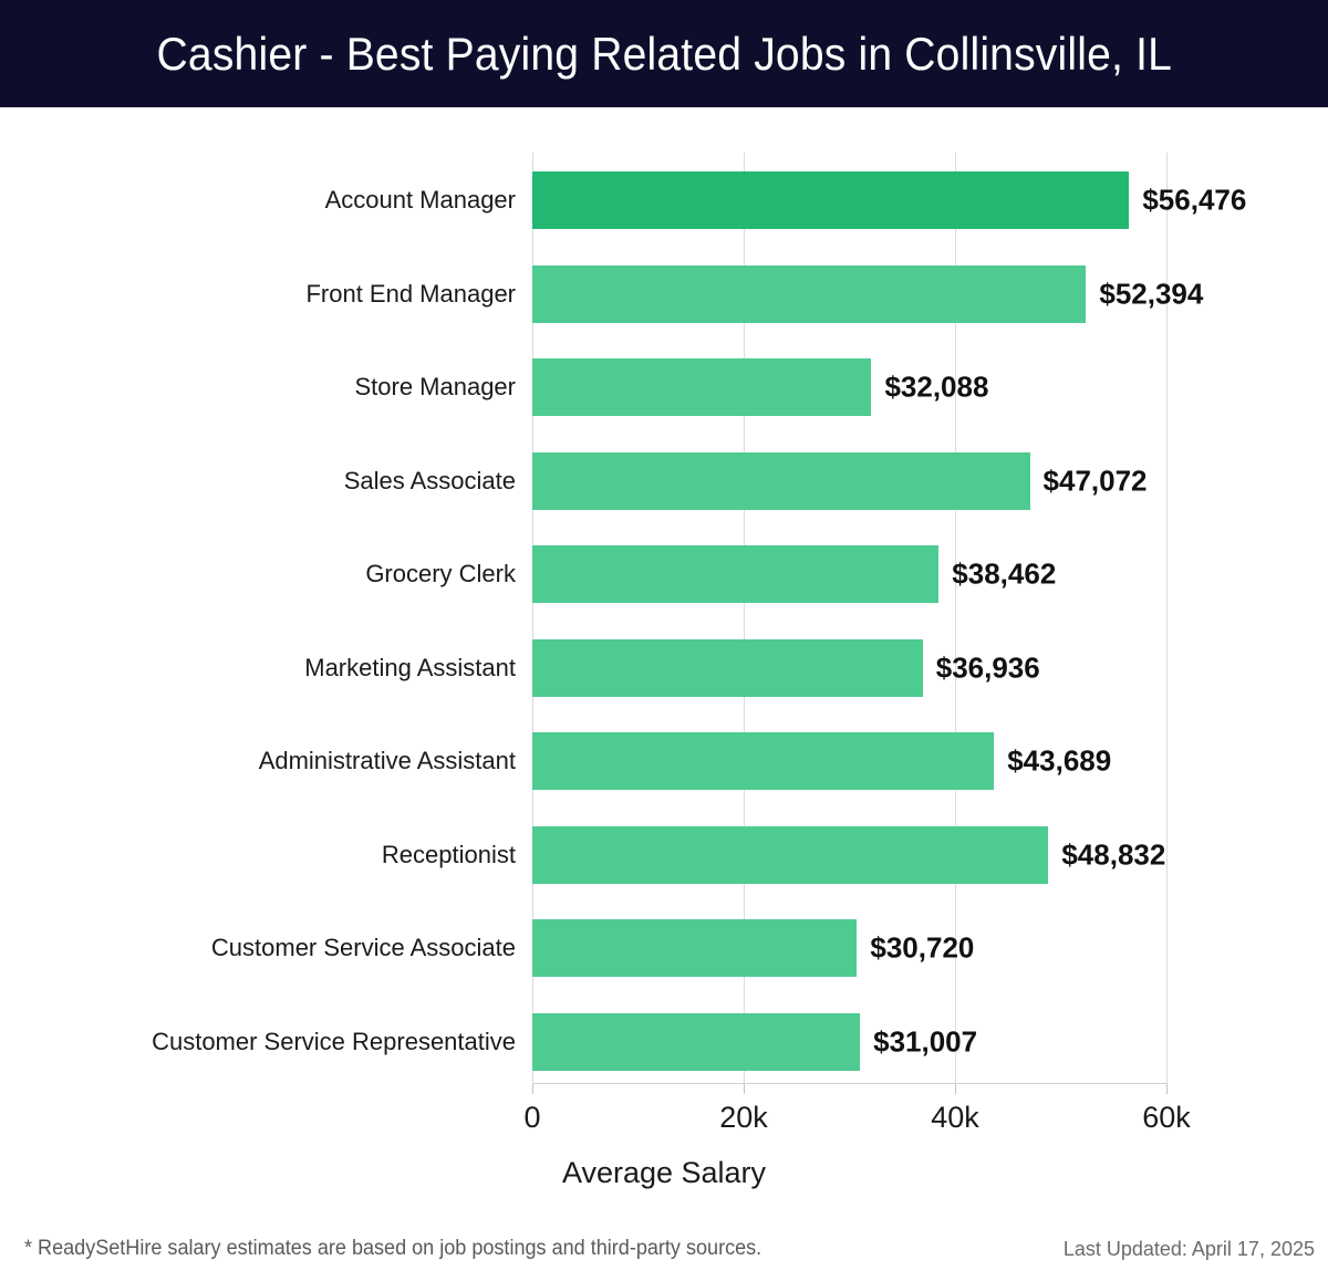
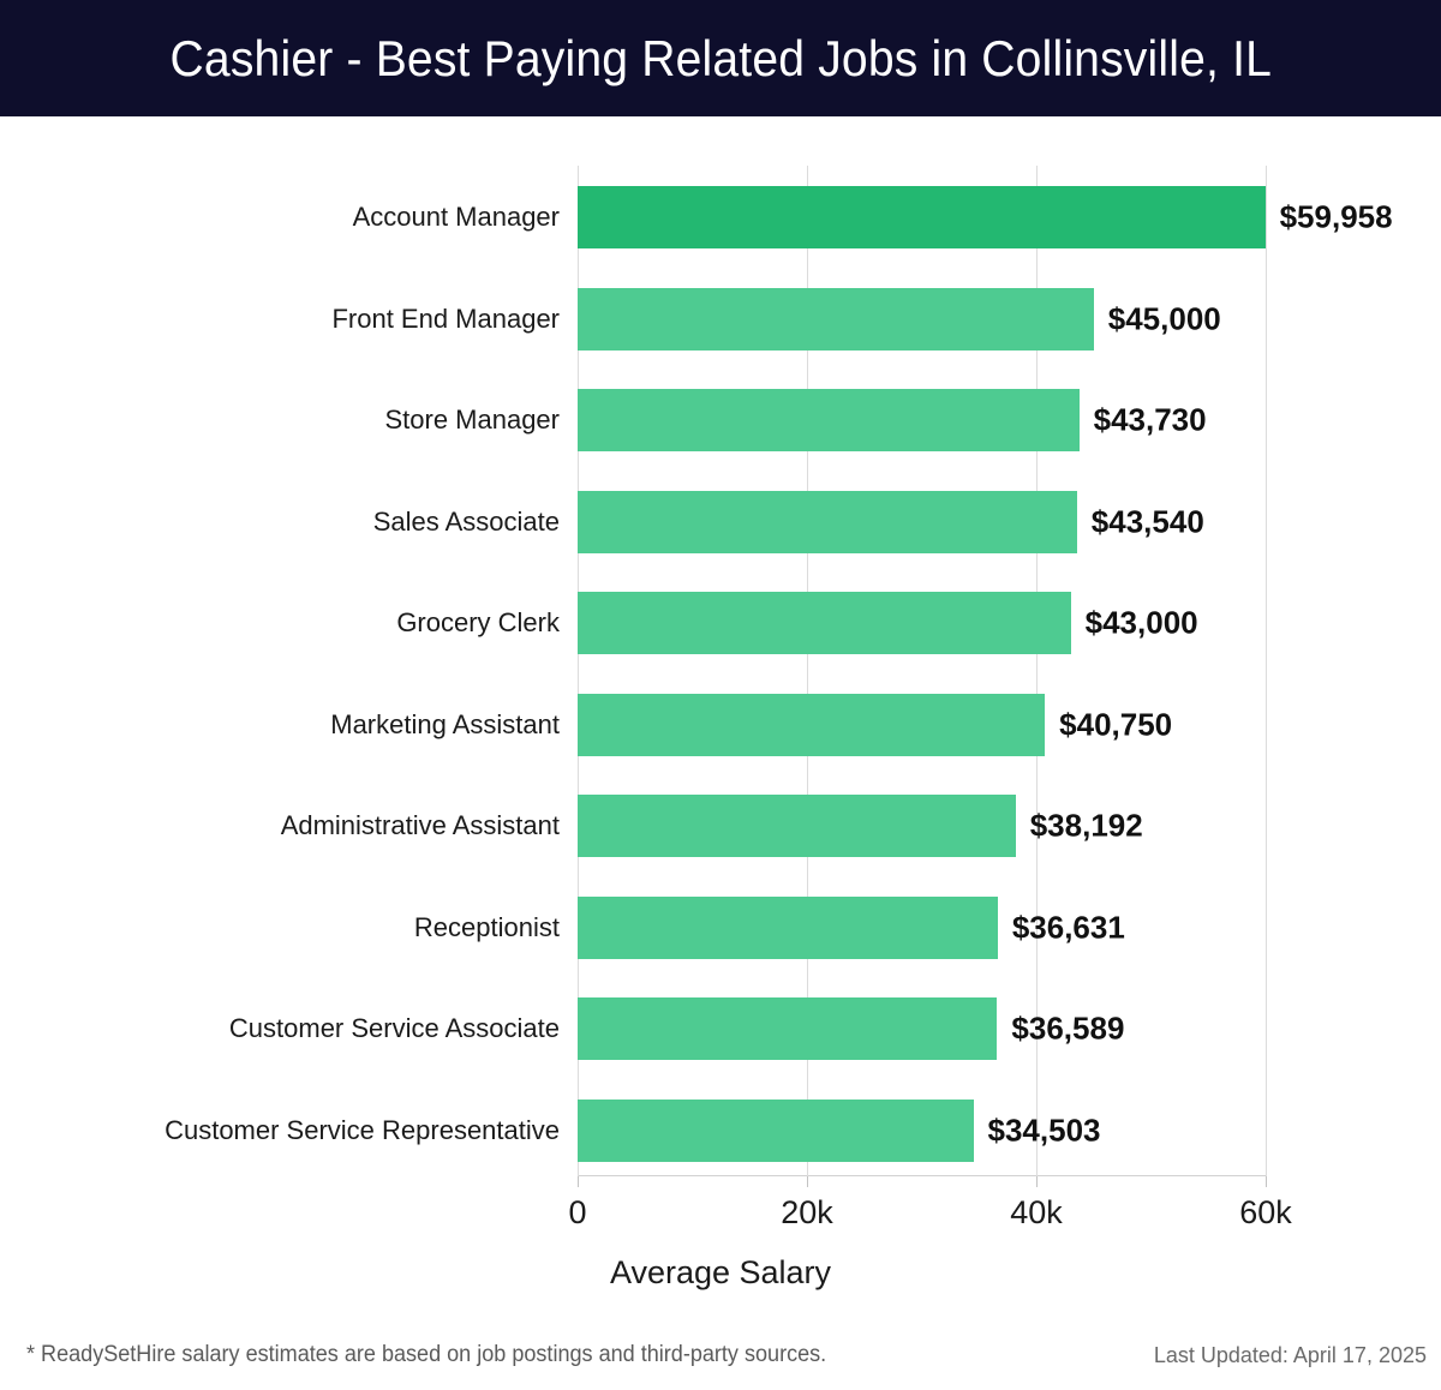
Account Manager: $56,476 -> $59,958
Front End Manager: $52,394 -> $45,000
Store Manager: $32,088 -> $43,730
Sales Associate: $47,072 -> $43,540
Grocery Clerk: $38,462 -> $43,000
Marketing Assistant: $36,936 -> $40,750
Administrative Assistant: $43,689 -> $38,192
Receptionist: $48,832 -> $36,631
Customer Service Associate: $30,720 -> $36,589
Customer Service Representative: $31,007 -> $34,503
